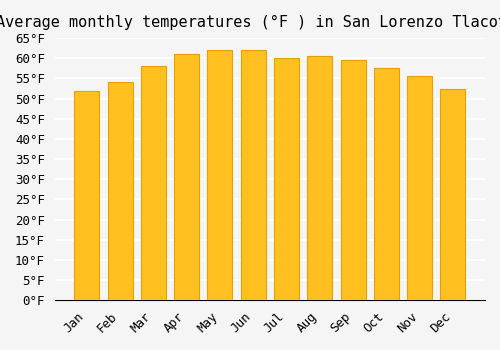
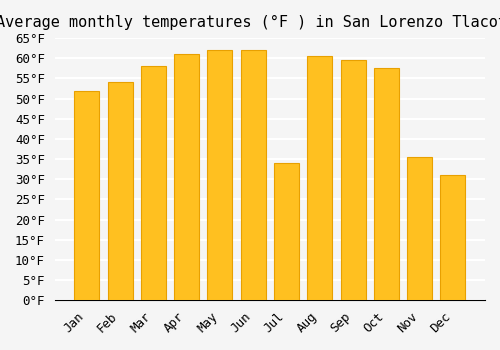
Jul: 60.0°F -> 34.0°F
Nov: 55.5°F -> 35.5°F
Dec: 52.5°F -> 31.0°F
